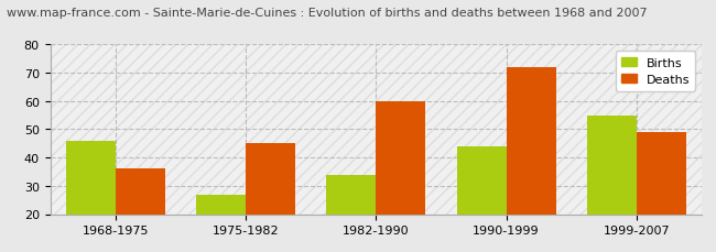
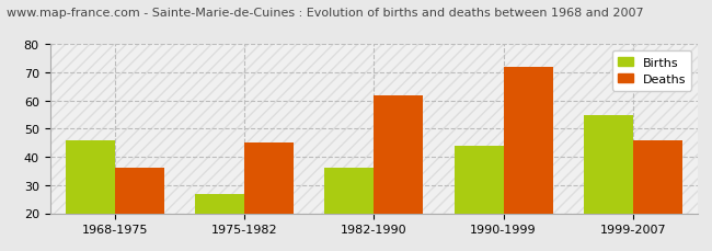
Births/1982-1990: 34 -> 36
Deaths/1982-1990: 60 -> 62
Deaths/1999-2007: 49 -> 46
